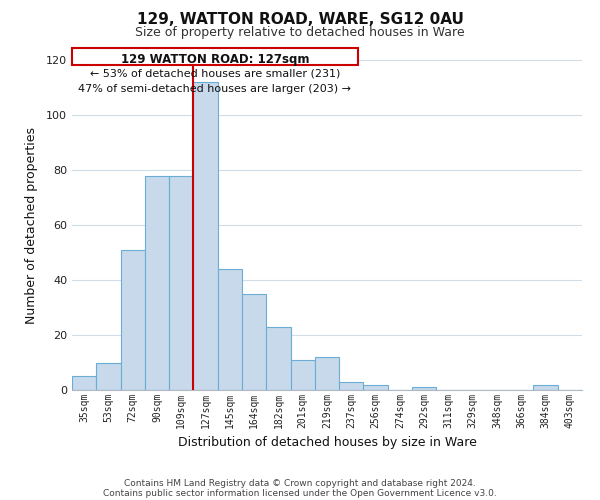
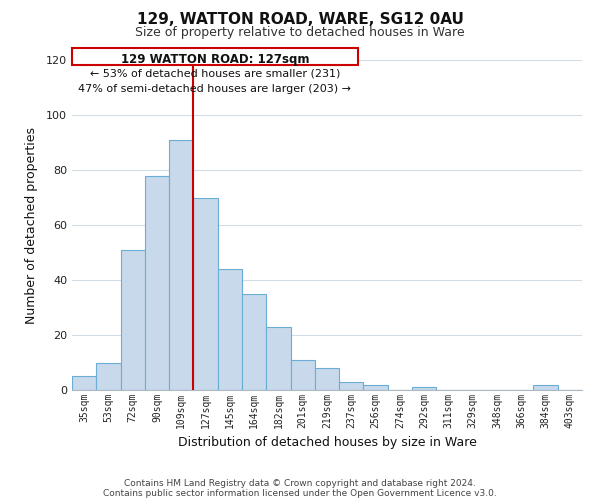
109sqm: 78 -> 91
127sqm: 112 -> 70
219sqm: 12 -> 8
